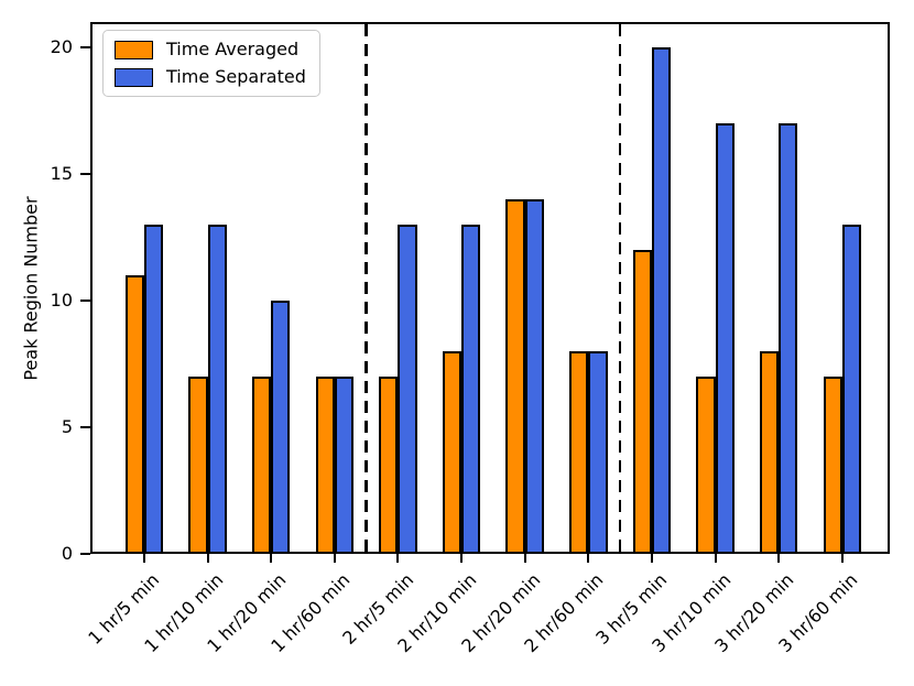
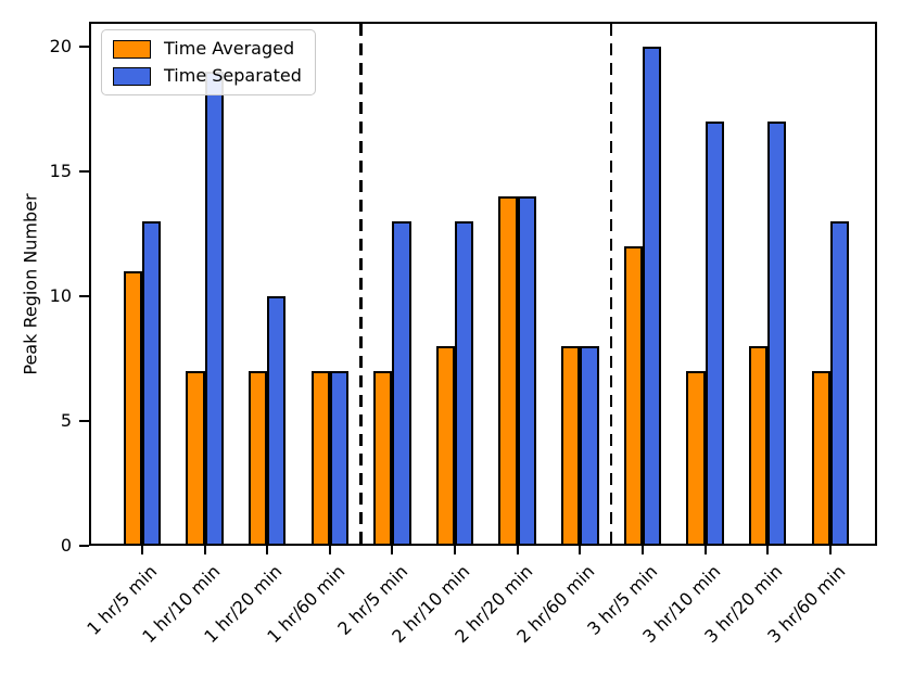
Time Separated/1 hr/10 min: 13 -> 19
